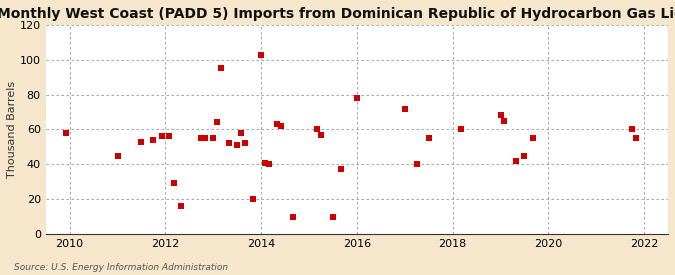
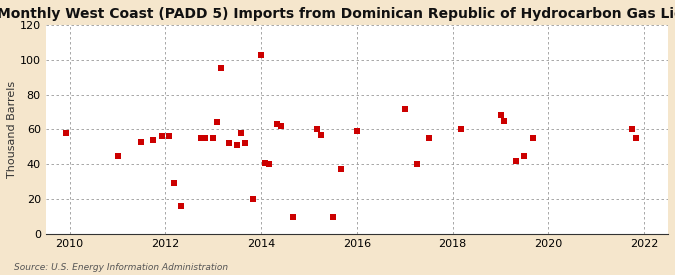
2016: 78 -> 59
